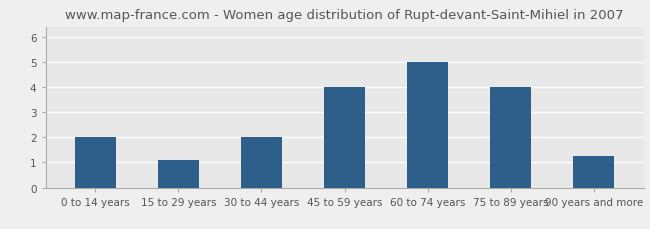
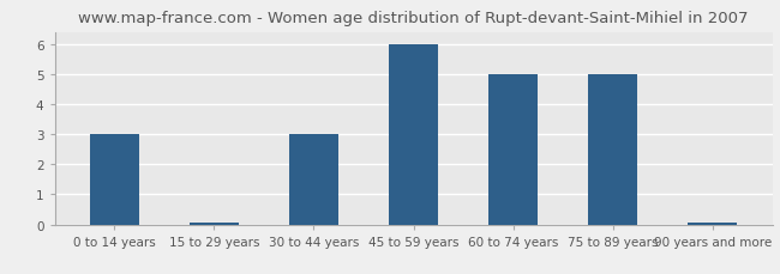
0 to 14 years: 2.00 -> 3.00
15 to 29 years: 1.10 -> 0.05
30 to 44 years: 2.00 -> 3.00
45 to 59 years: 4.00 -> 6.00
75 to 89 years: 4.00 -> 5.00
90 years and more: 1.25 -> 0.05
